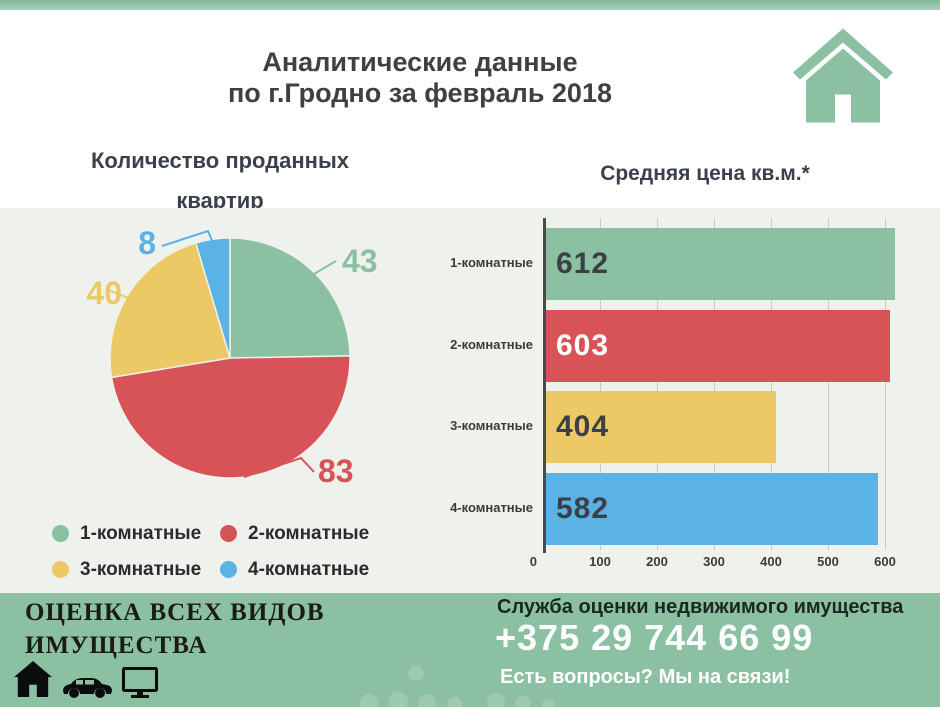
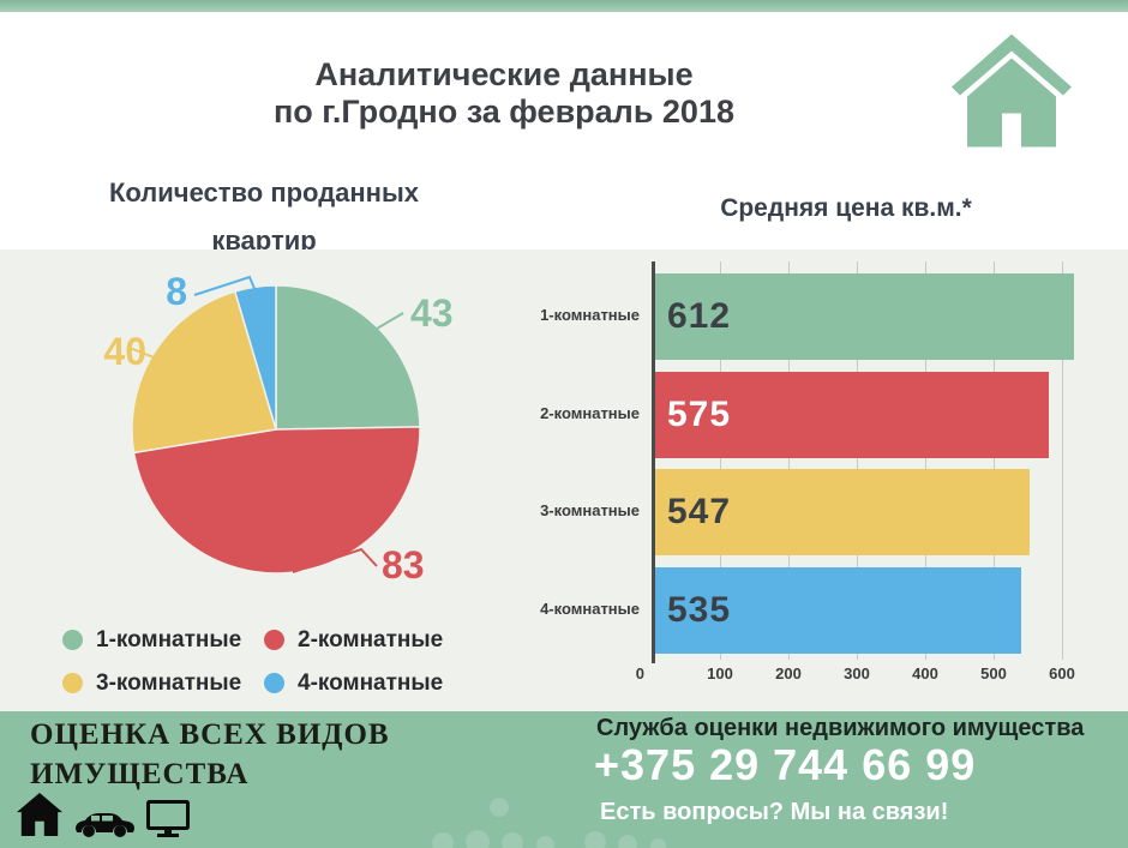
Средняя цена кв.м.*/2-комнатные: 603 -> 575
Средняя цена кв.м.*/3-комнатные: 404 -> 547
Средняя цена кв.м.*/4-комнатные: 582 -> 535
